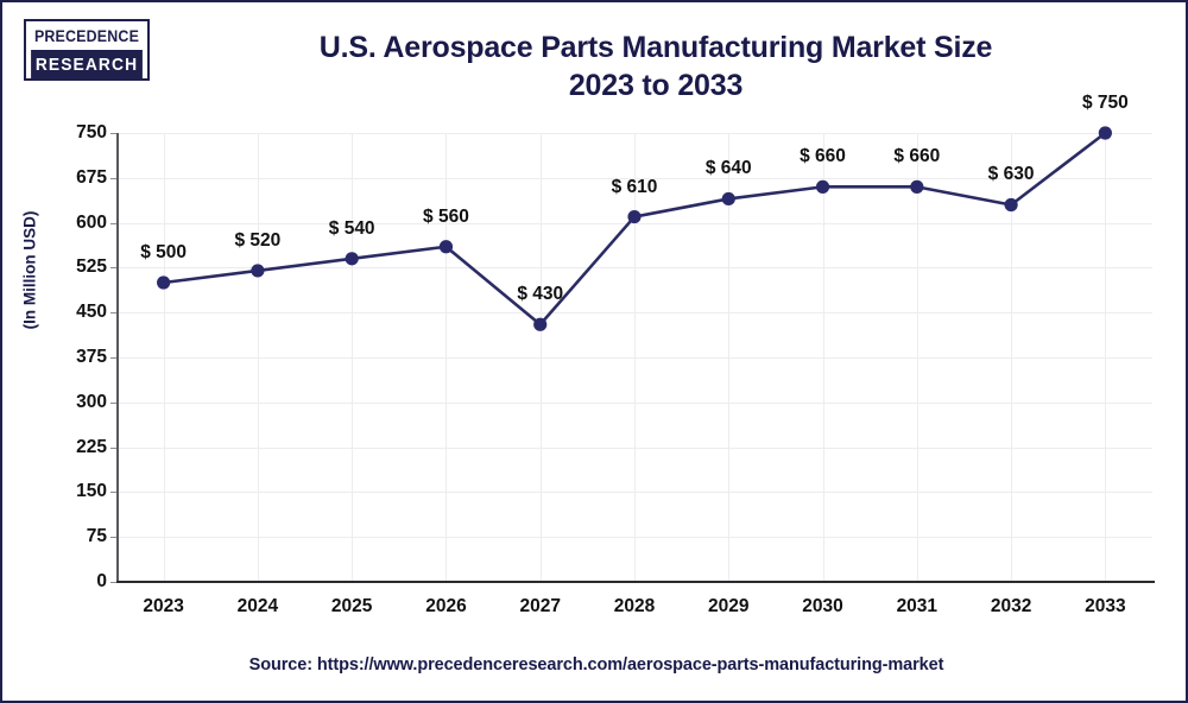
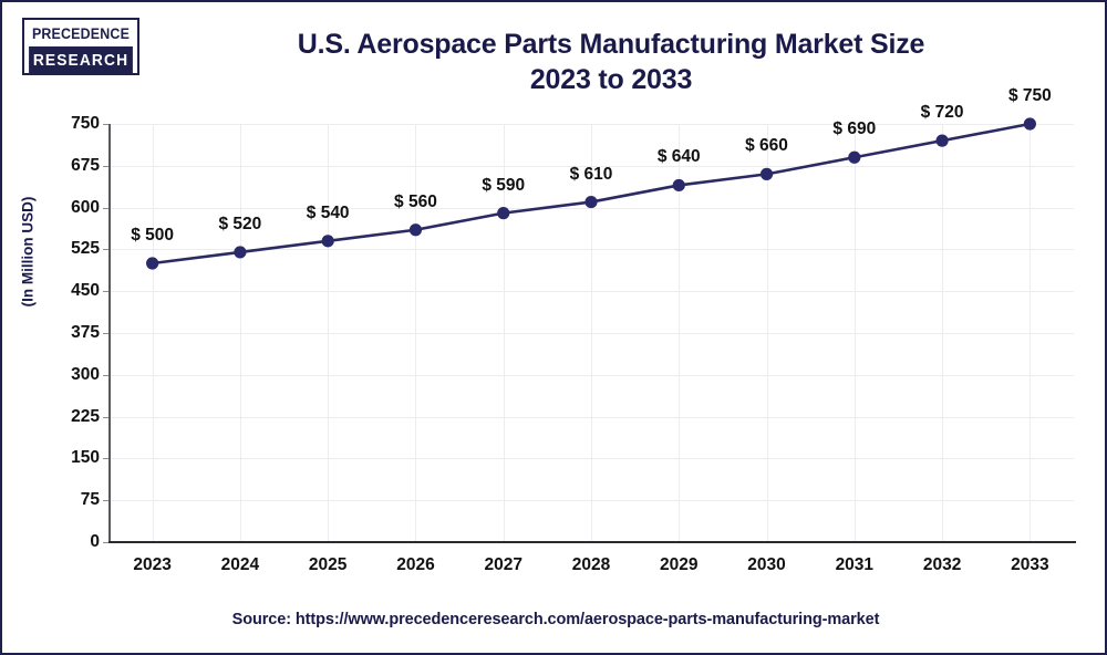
2027: 430 -> 590
2031: 660 -> 690
2032: 630 -> 720
